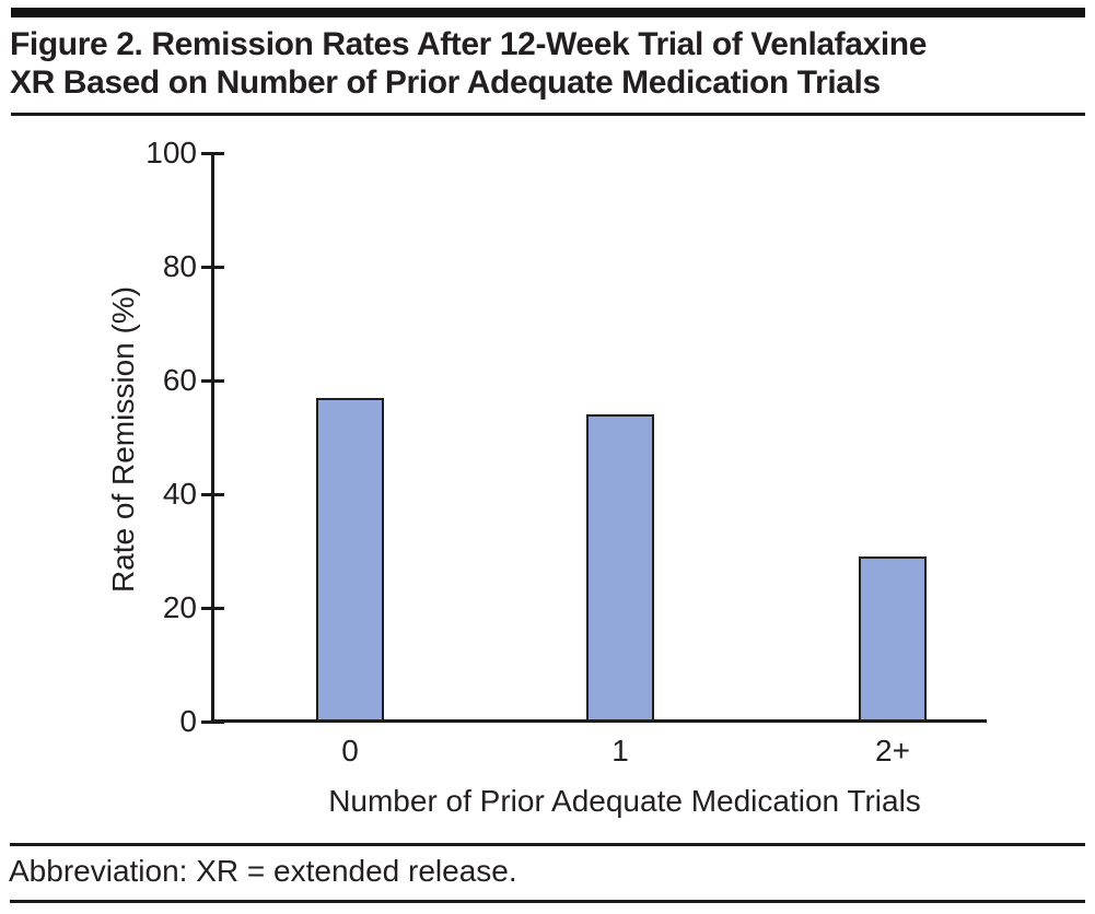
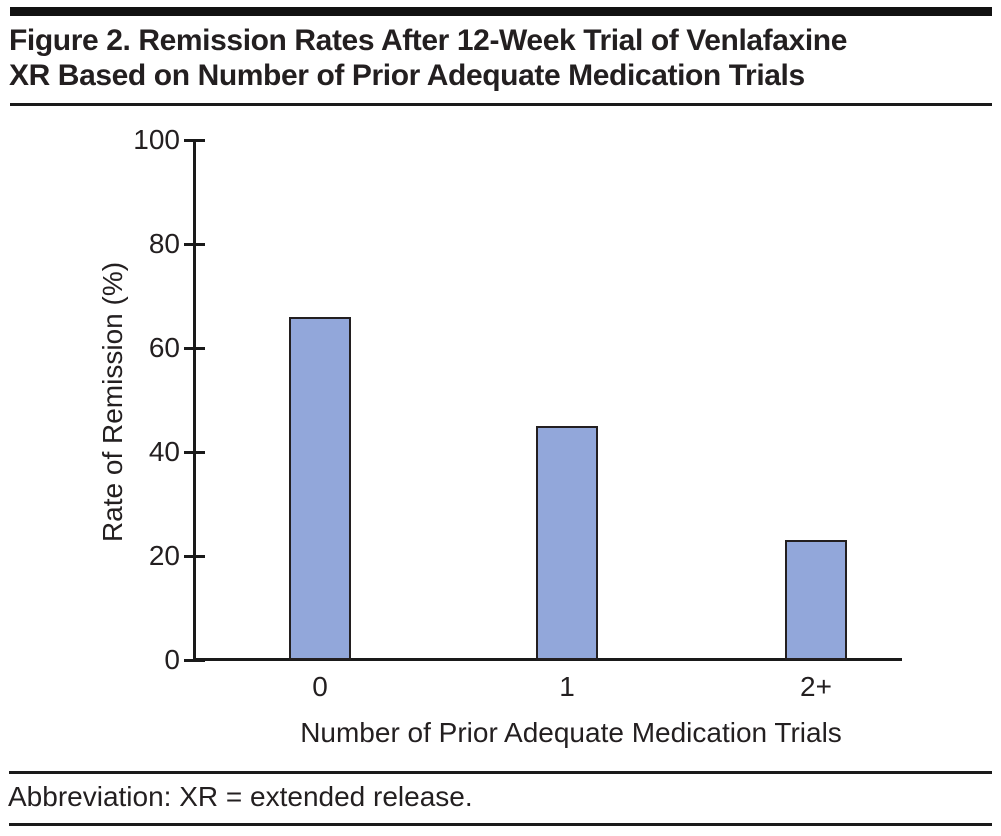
0: 57 -> 66
1: 54 -> 45
2+: 29 -> 23
